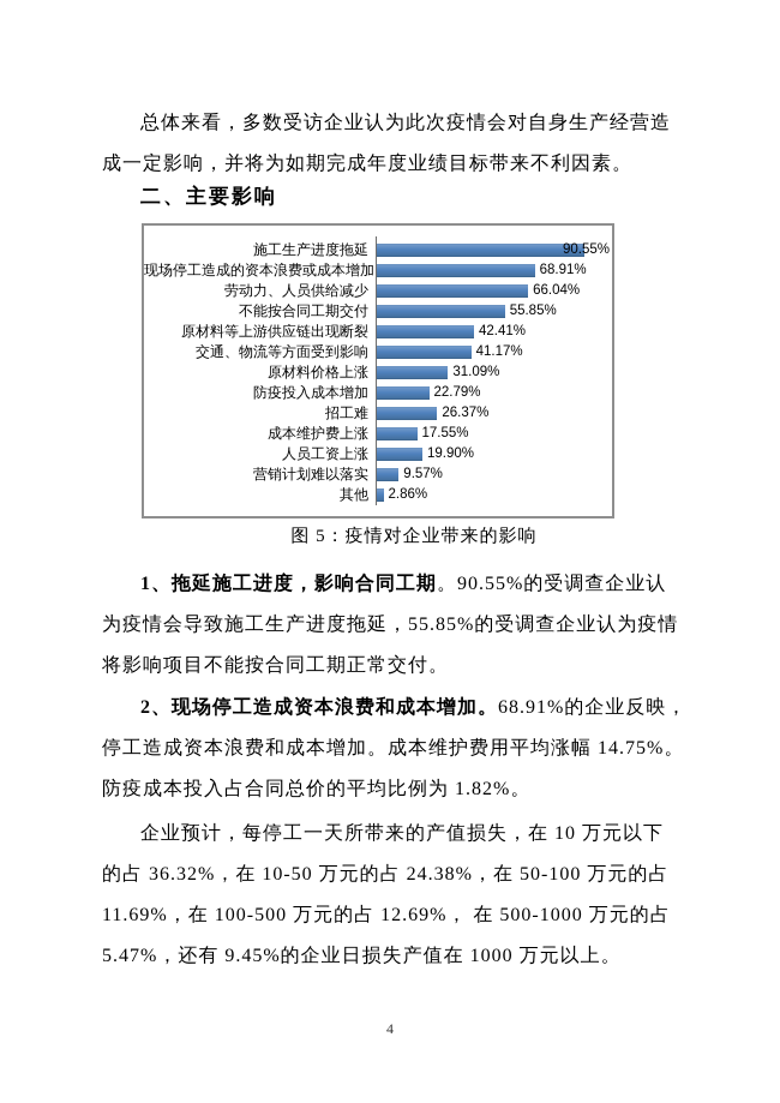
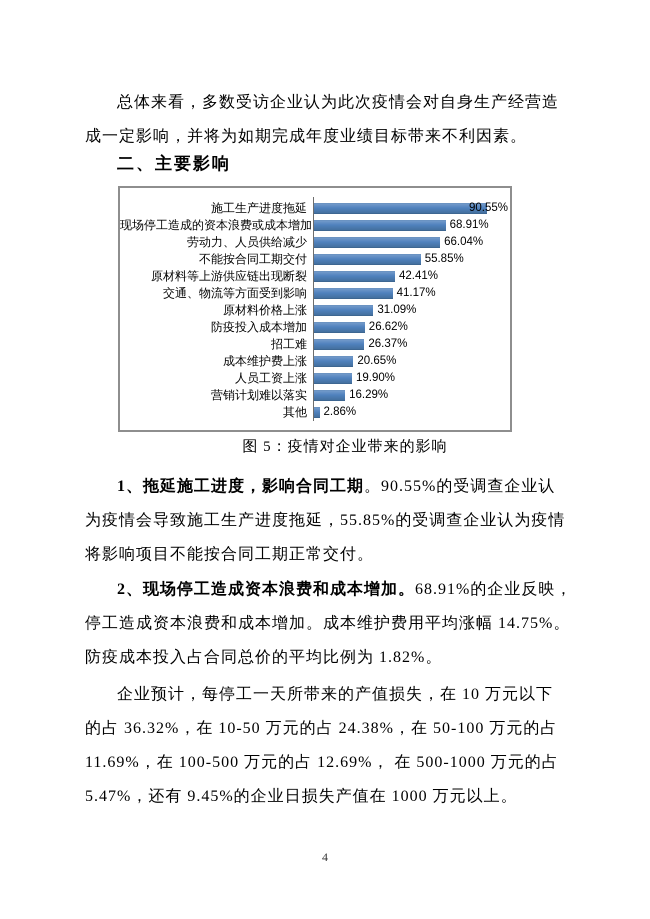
防疫投入成本增加: 22.79% -> 26.62%
成本维护费上涨: 17.55% -> 20.65%
营销计划难以落实: 9.57% -> 16.29%
